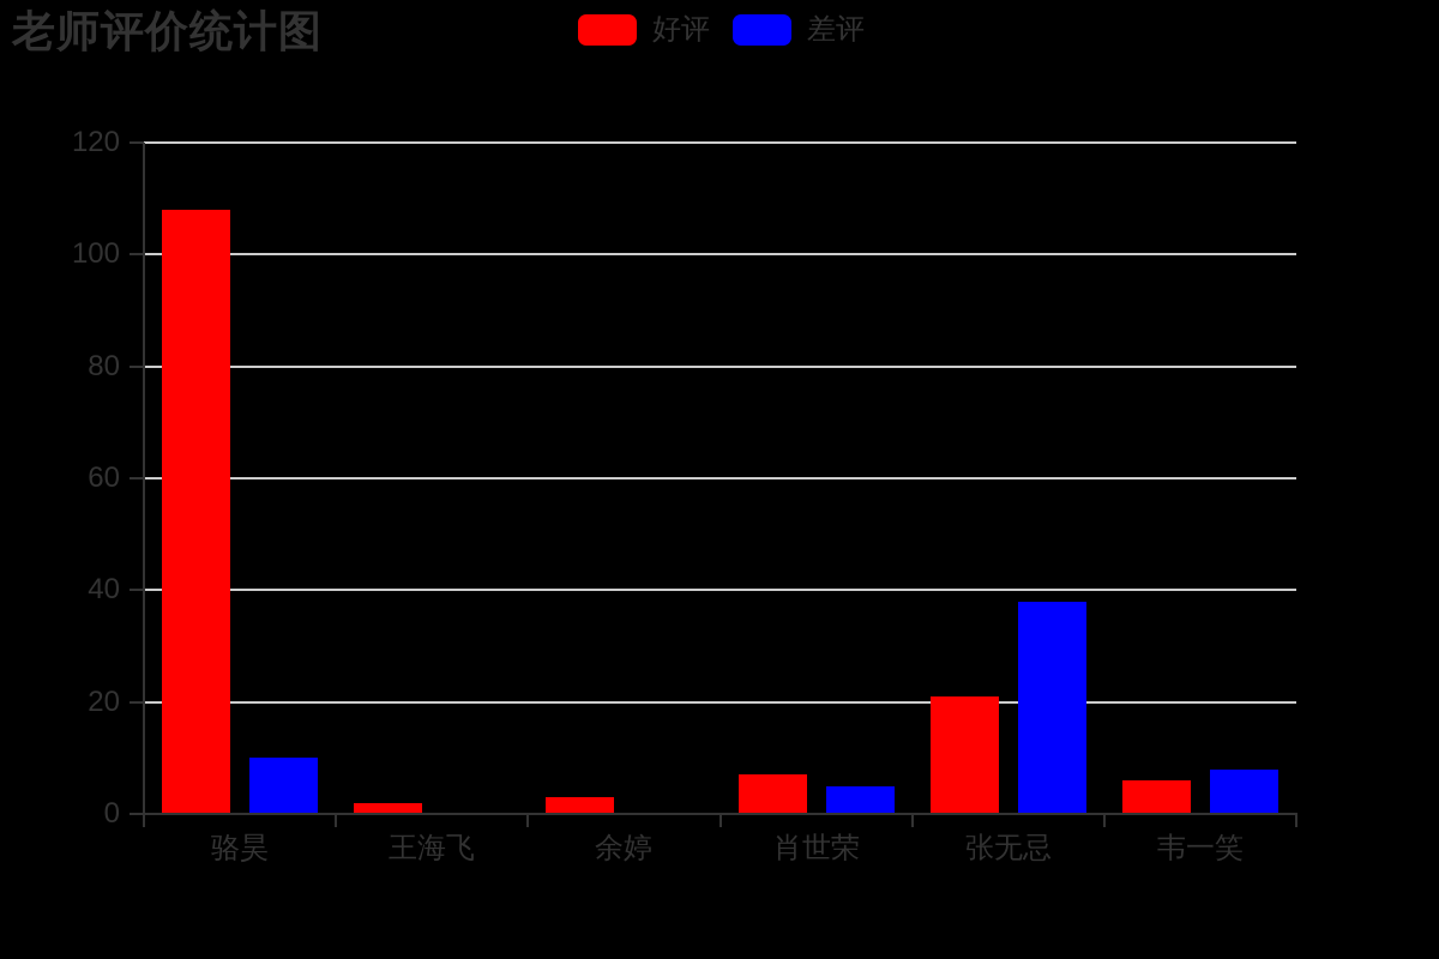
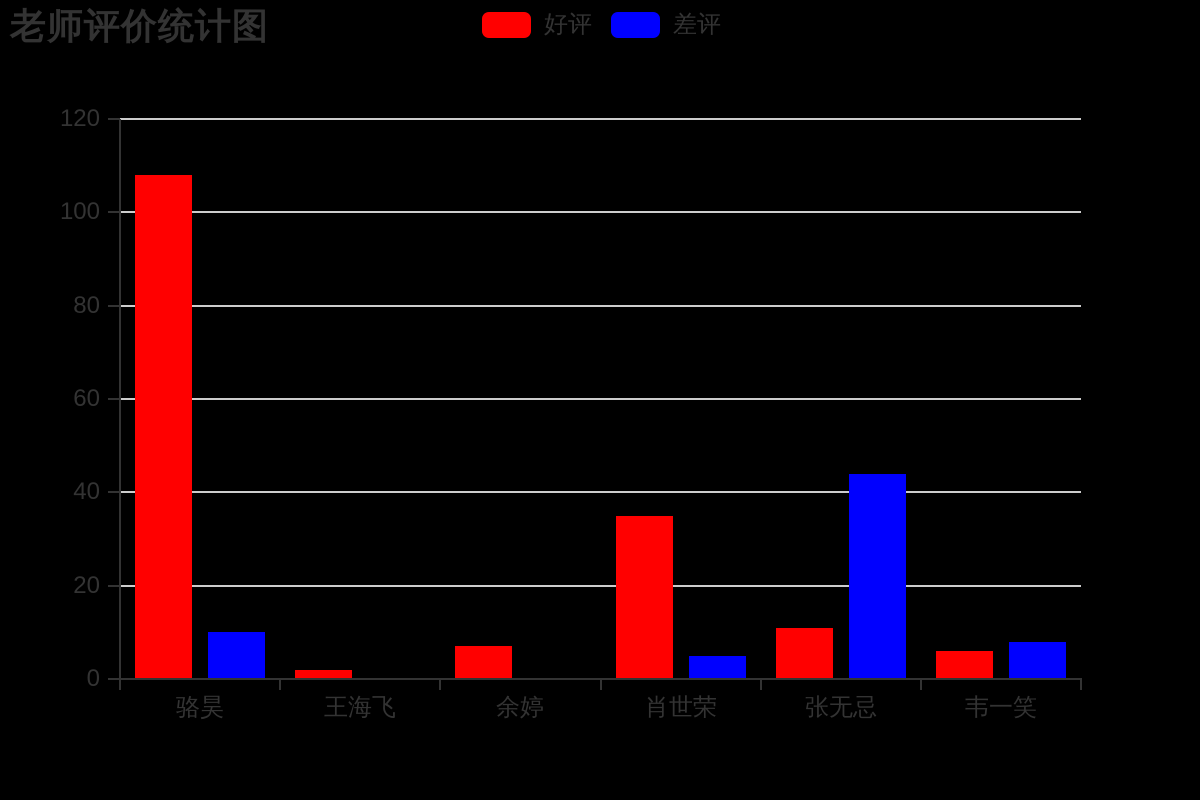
好评/余婷: 3 -> 7
好评/肖世荣: 7 -> 35
好评/张无忌: 21 -> 11
差评/张无忌: 38 -> 44
